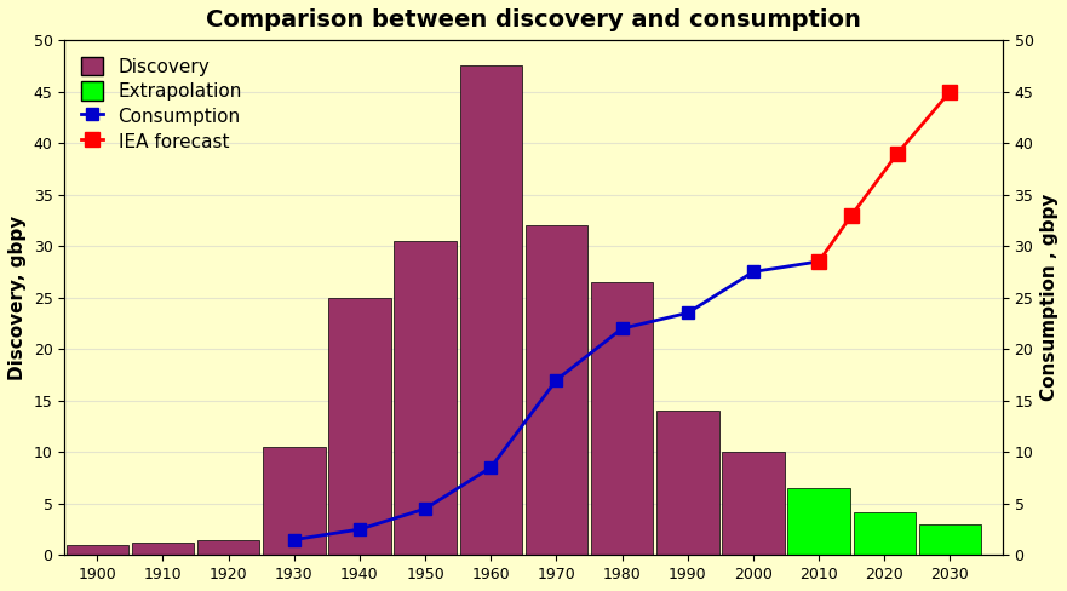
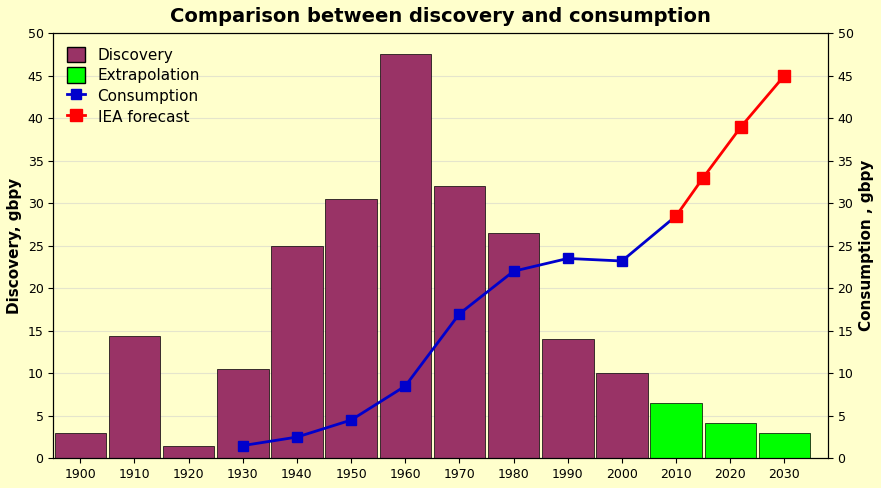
Discovery/1900: 1.0 -> 3.0
Discovery/1910: 1.2 -> 14.4
Consumption/2000: 27.5 -> 23.2
